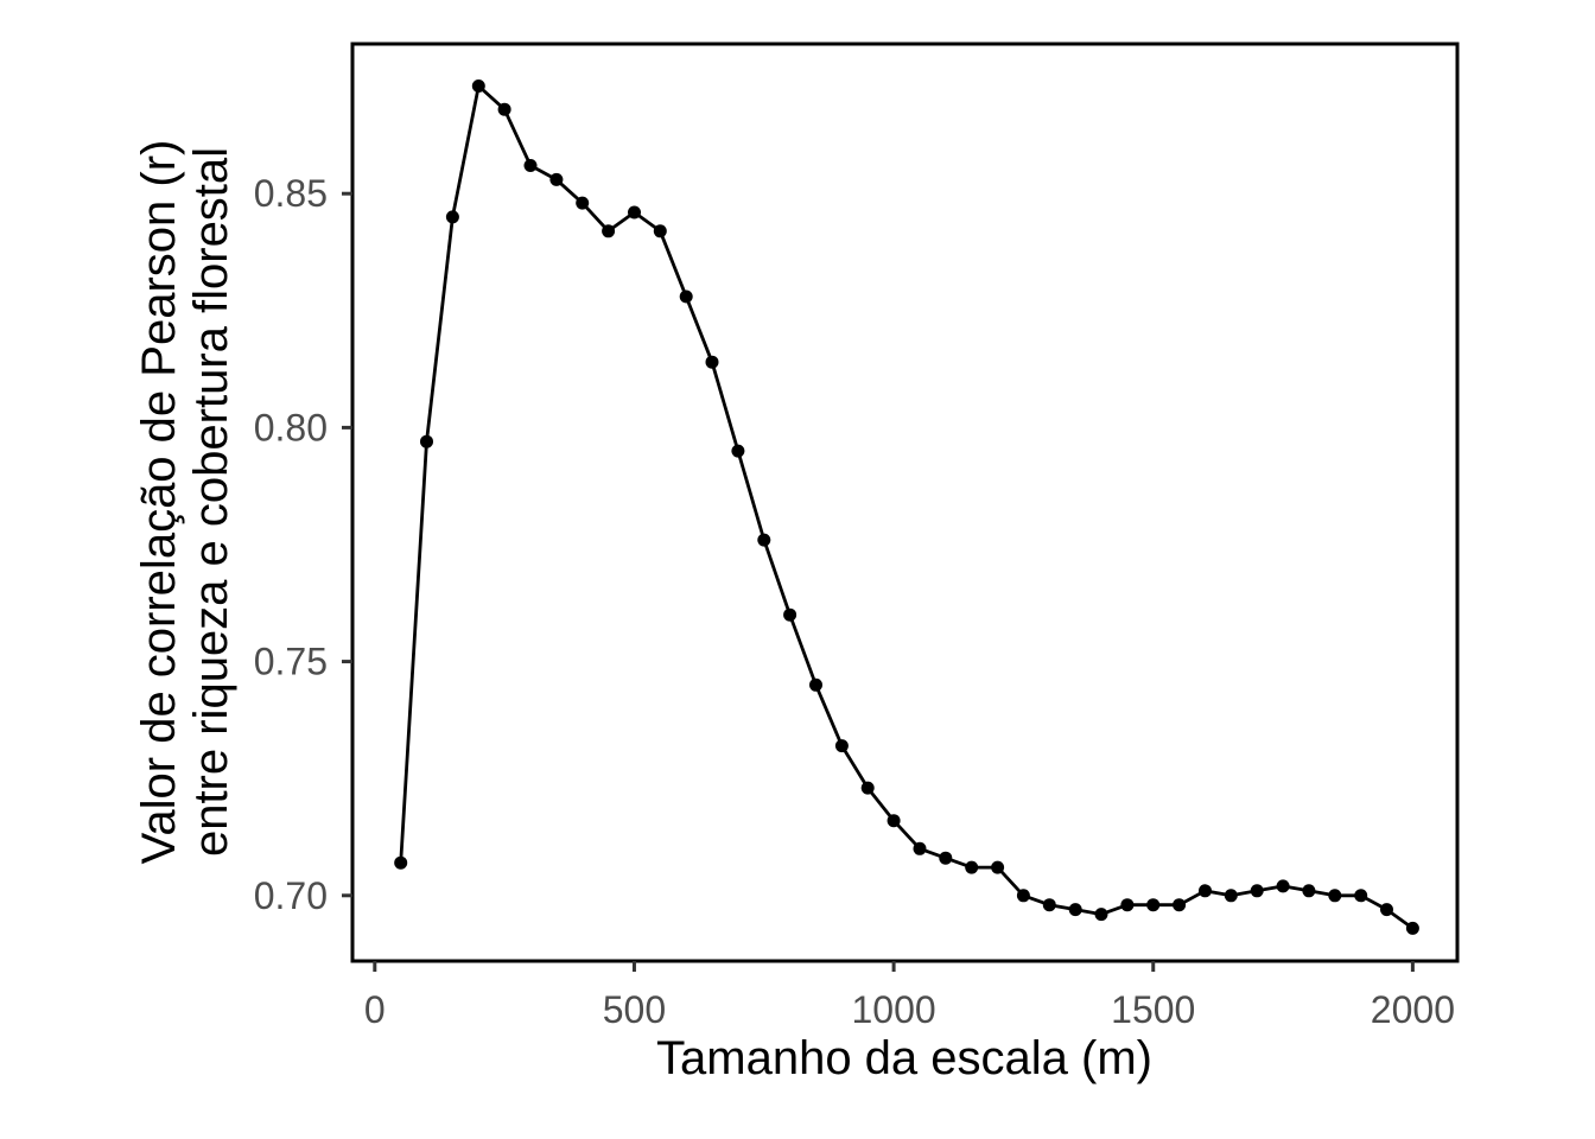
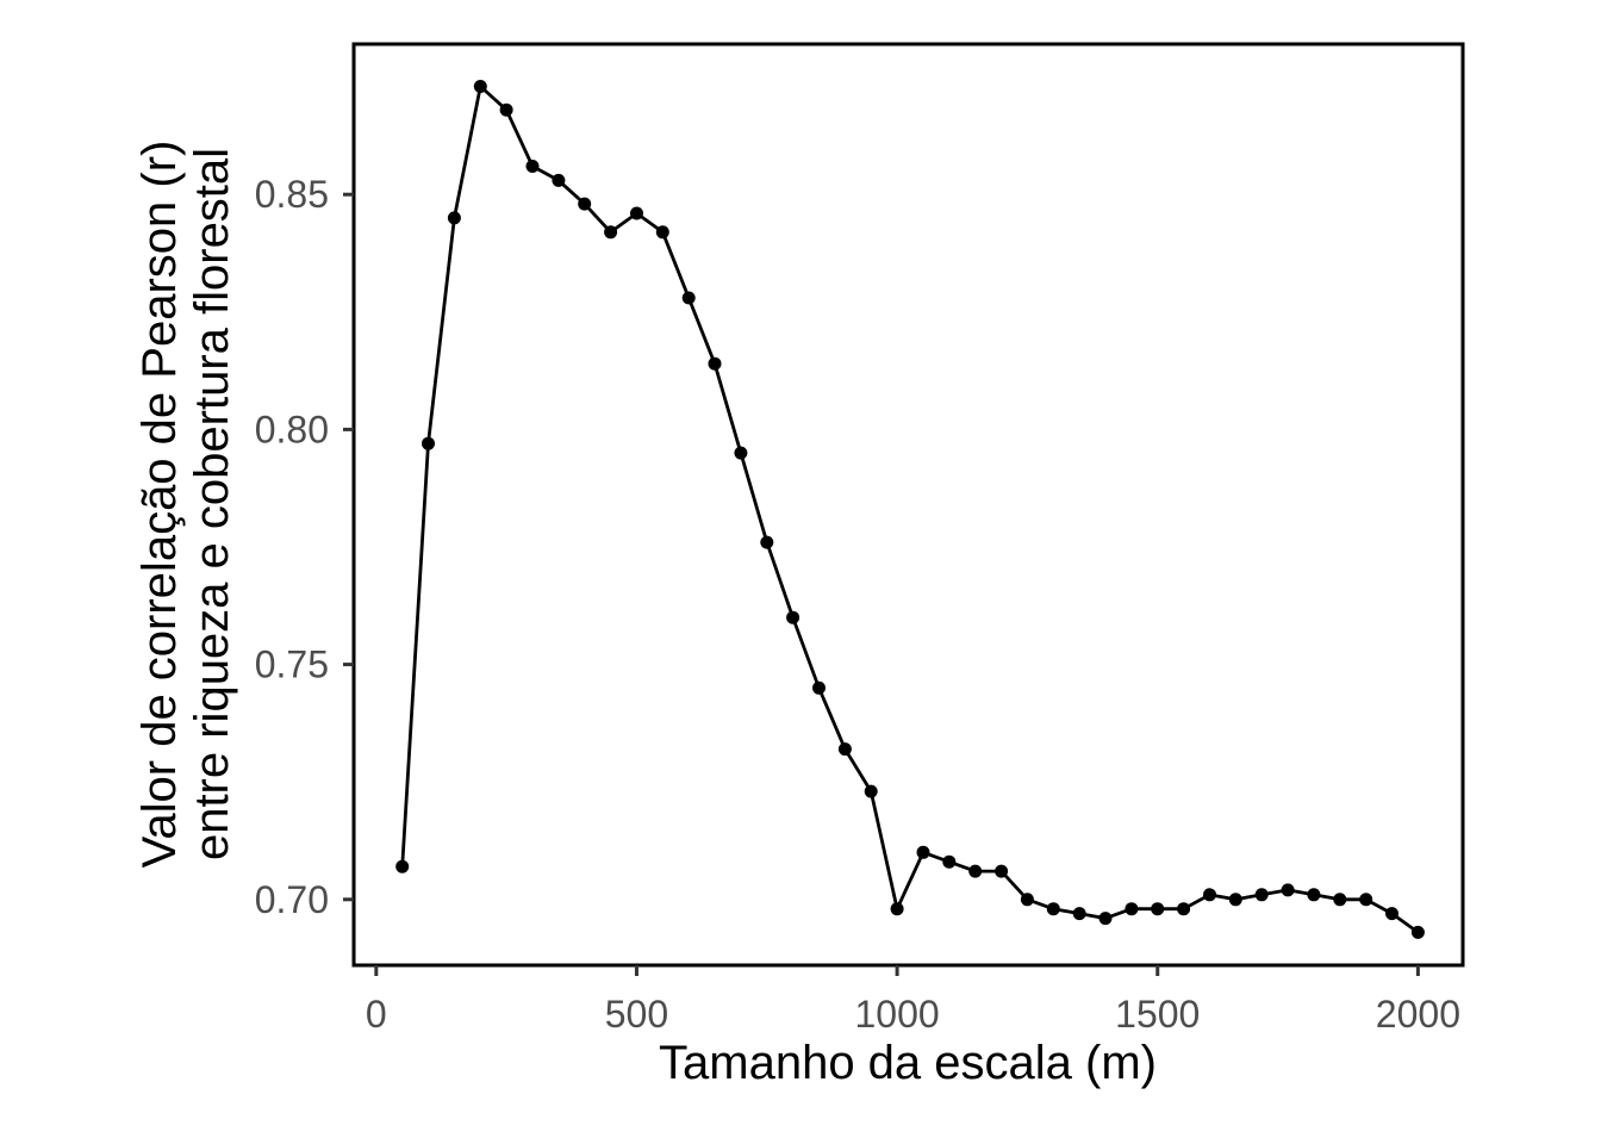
1000: 0.716 -> 0.698
